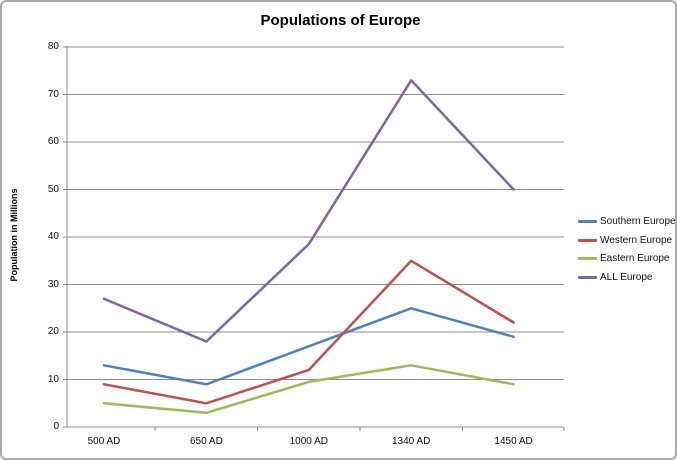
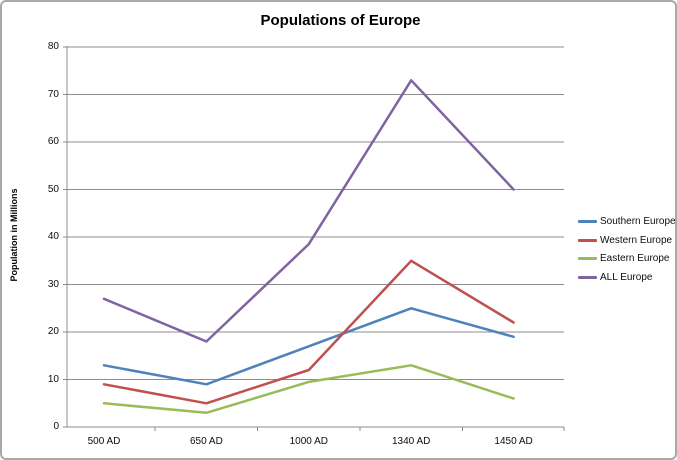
Eastern Europe/1450 AD: 9 -> 6
